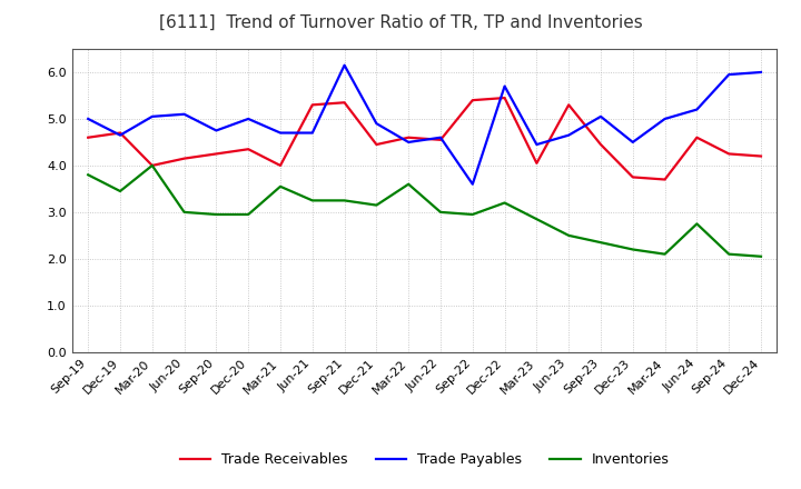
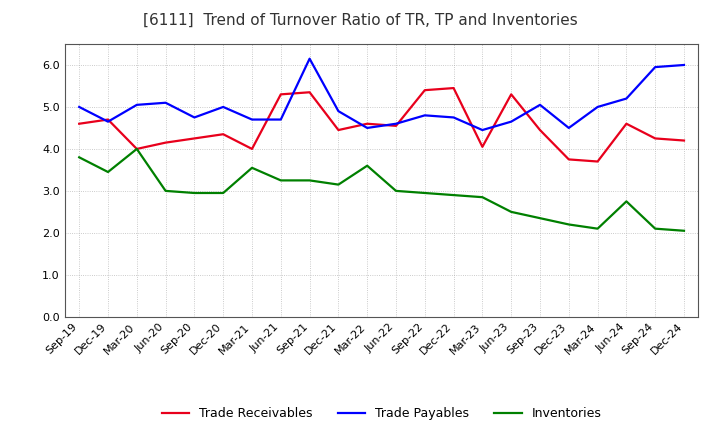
Trade Payables/Sep-22: 3.60 -> 4.80
Trade Payables/Dec-22: 5.70 -> 4.75
Inventories/Dec-22: 3.20 -> 2.90
